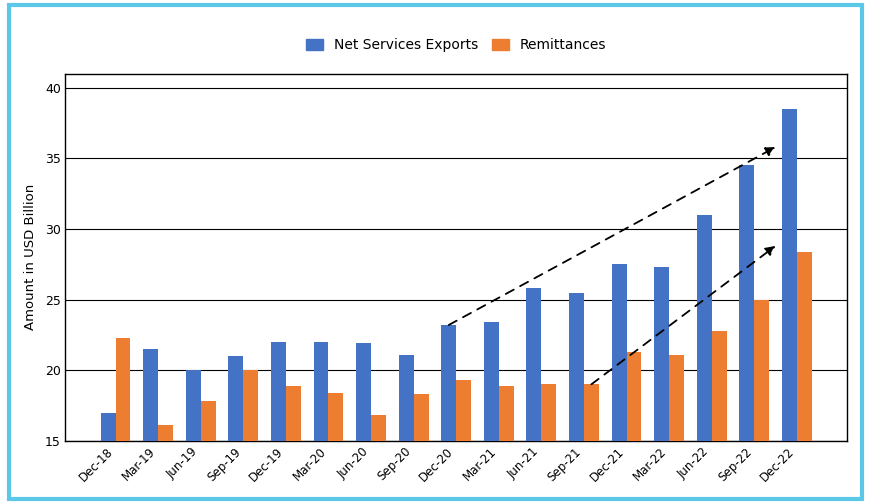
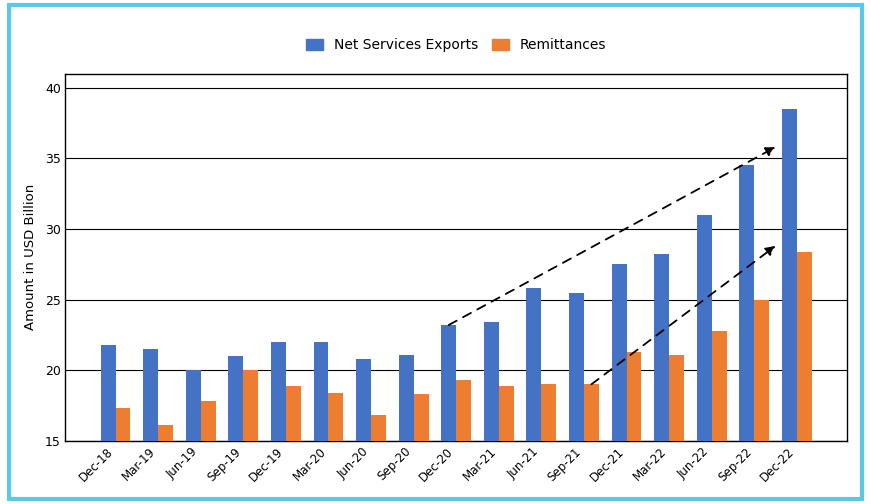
Net Services Exports/Dec-18: 17.0 -> 21.8
Remittances/Dec-18: 22.3 -> 17.3
Net Services Exports/Jun-20: 21.9 -> 20.8
Net Services Exports/Mar-22: 27.3 -> 28.2
